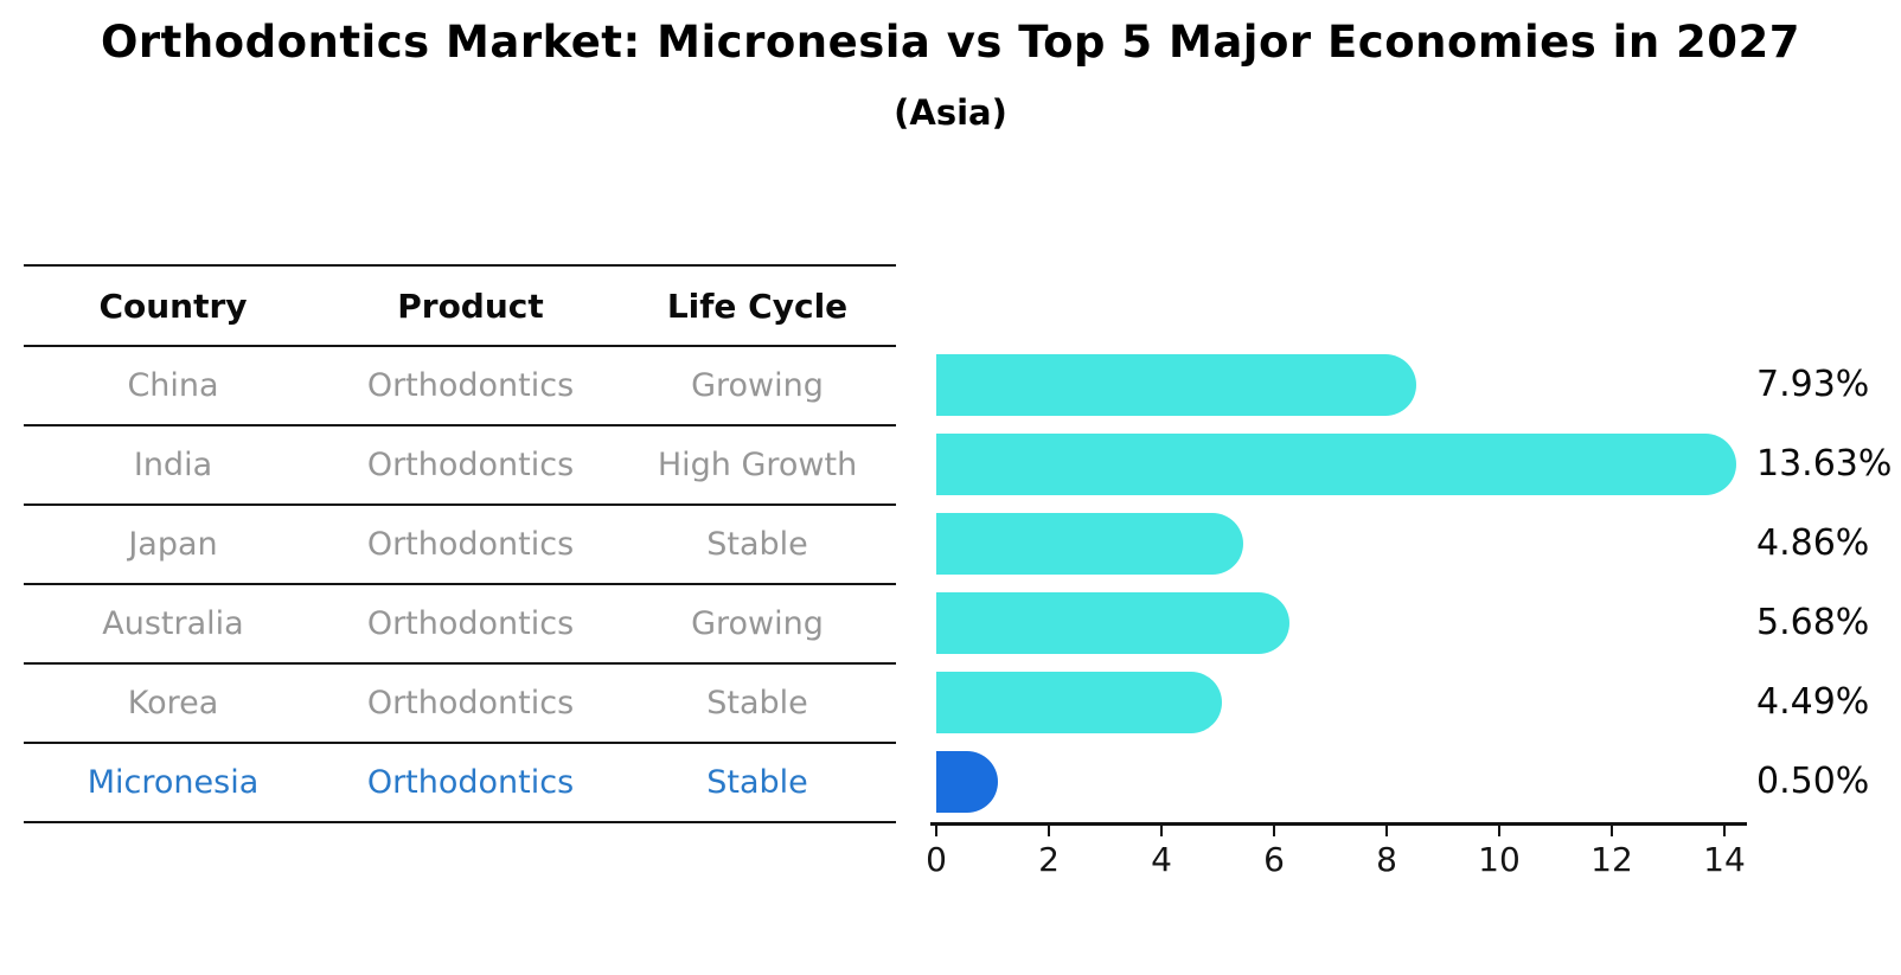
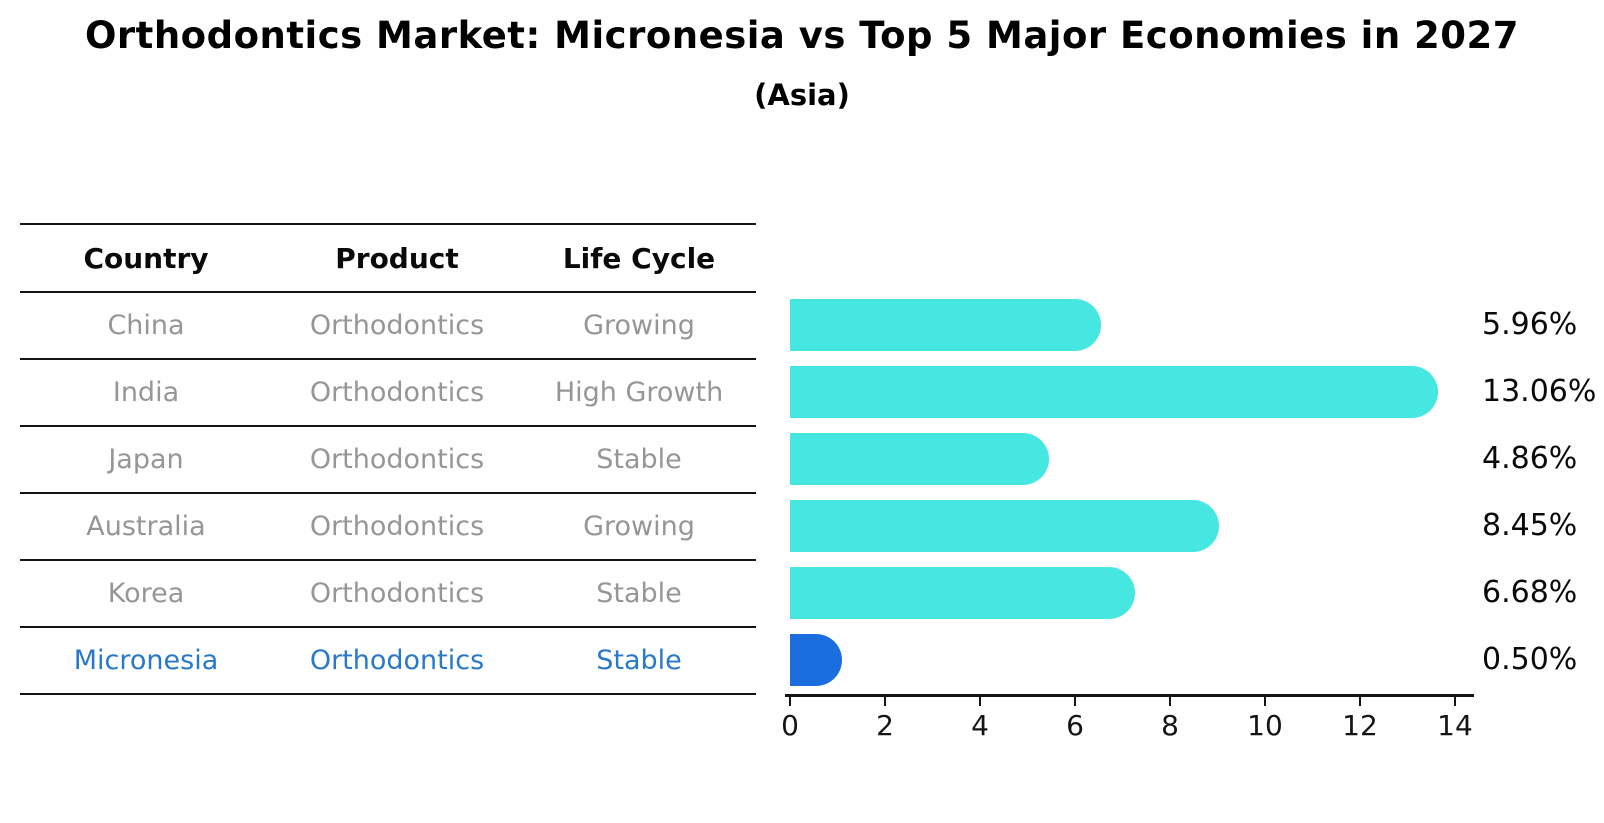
China: 7.93% -> 5.96%
India: 13.63% -> 13.06%
Australia: 5.68% -> 8.45%
Korea: 4.49% -> 6.68%
